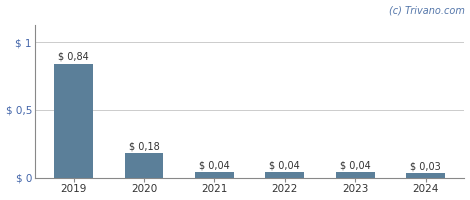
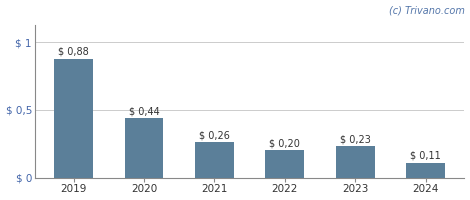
2019: 0,84 -> 0,88
2020: 0,18 -> 0,44
2021: 0,04 -> 0,26
2022: 0,04 -> 0,20
2023: 0,04 -> 0,23
2024: 0,03 -> 0,11
